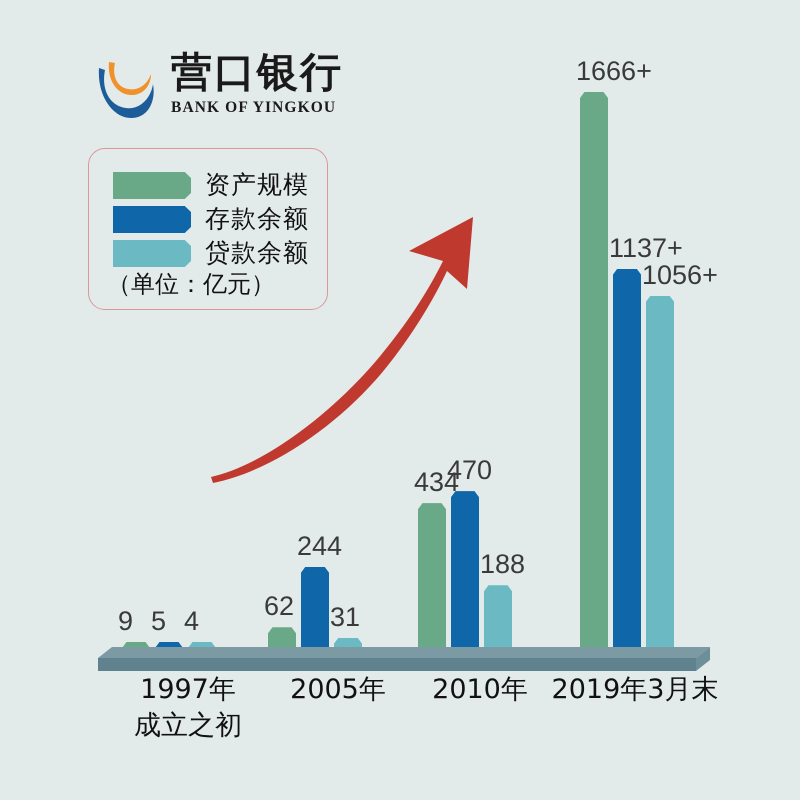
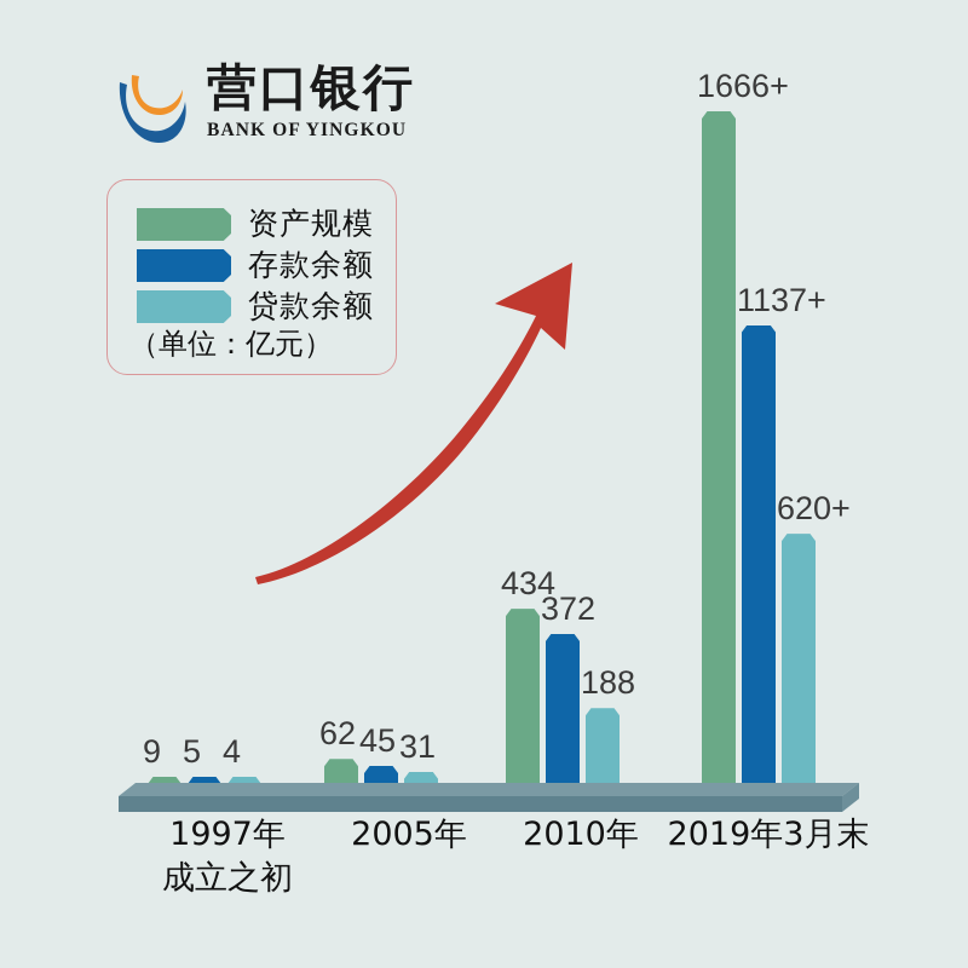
存款余额/2005年: 244 -> 45
存款余额/2010年: 470 -> 372
贷款余额/2019年3月末: 1056 -> 620
